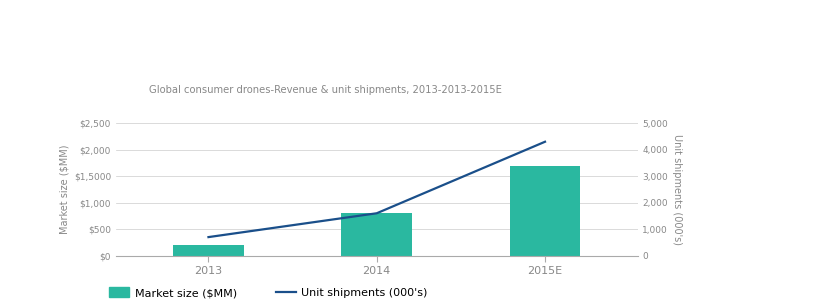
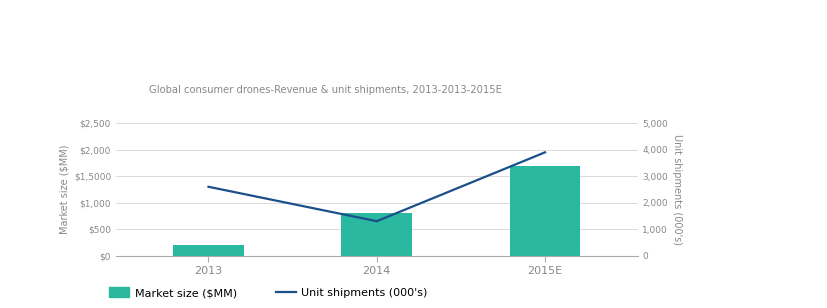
Unit shipments (000's)/2013: 700 -> 2,600
Unit shipments (000's)/2014: 1,600 -> 1,300
Unit shipments (000's)/2015E: 4,300 -> 3,900
